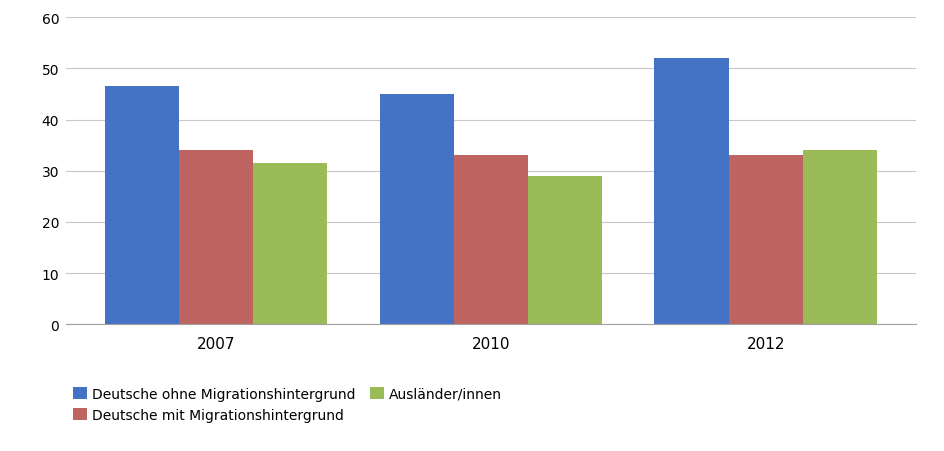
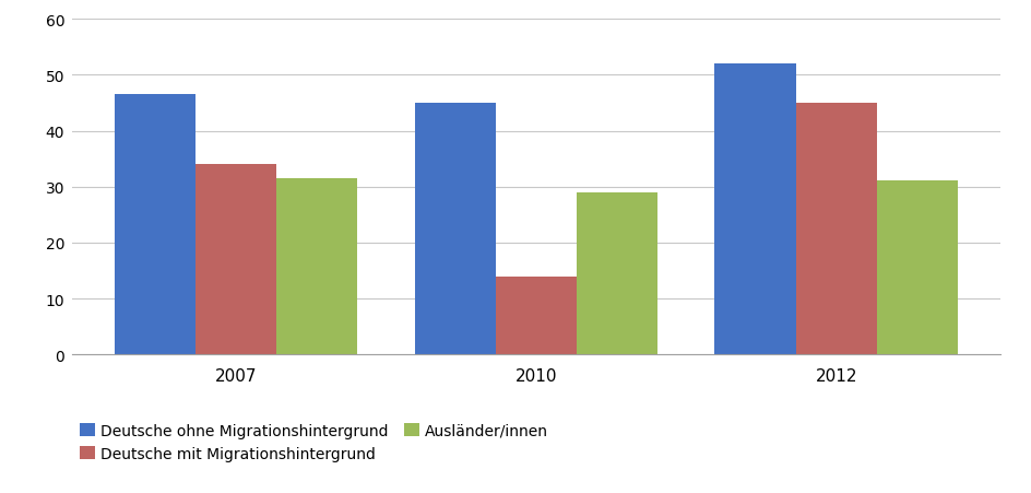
Deutsche mit Migrationshintergrund/2010: 33 -> 14
Deutsche mit Migrationshintergrund/2012: 33 -> 45
Ausländer/innen/2012: 34.0 -> 31.2
